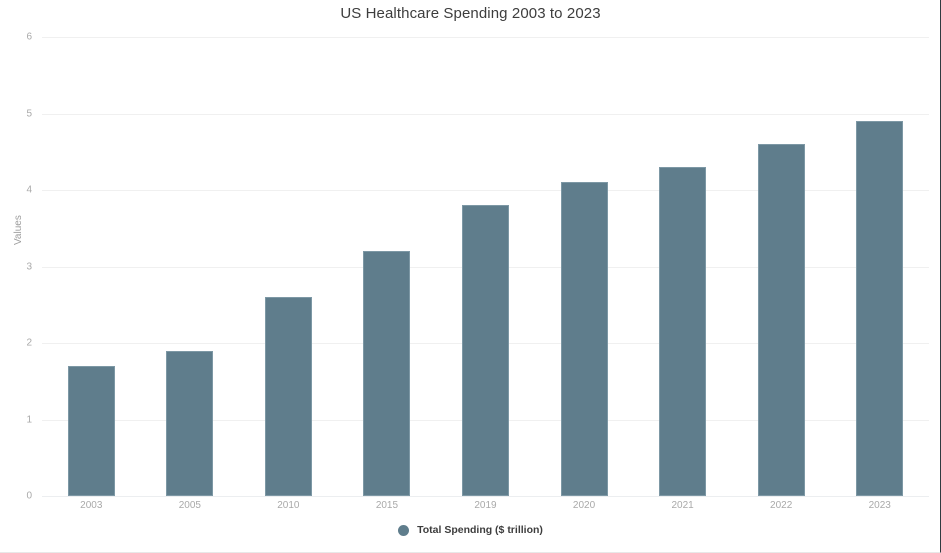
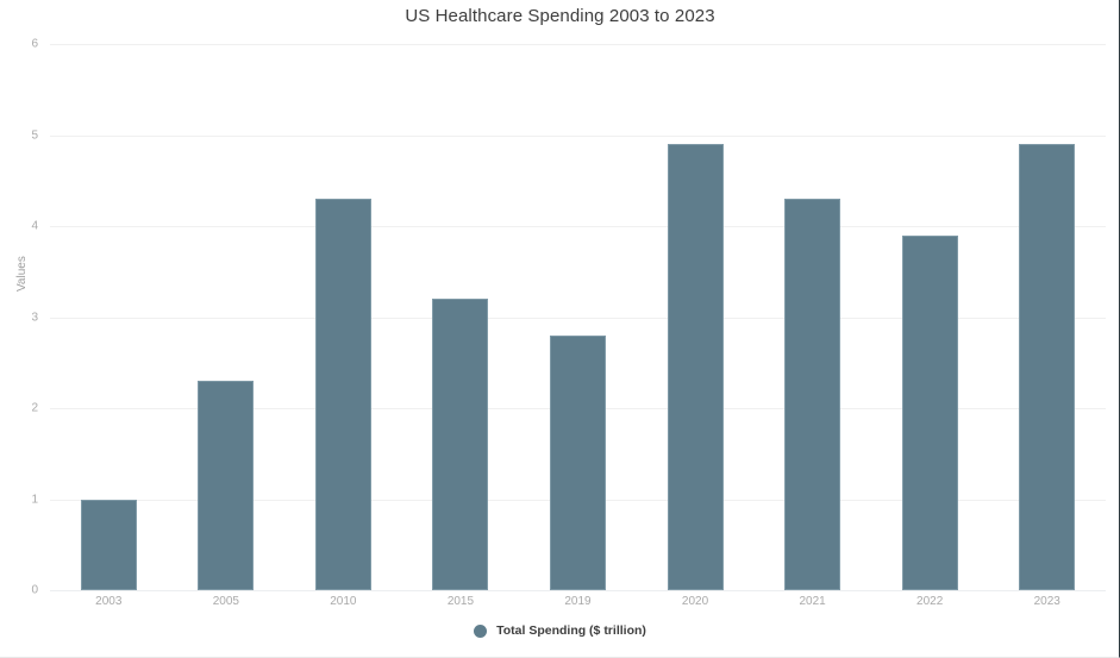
2003: 1.7 -> 1.0
2005: 1.9 -> 2.3
2010: 2.6 -> 4.3
2019: 3.8 -> 2.8
2020: 4.1 -> 4.9
2022: 4.6 -> 3.9
